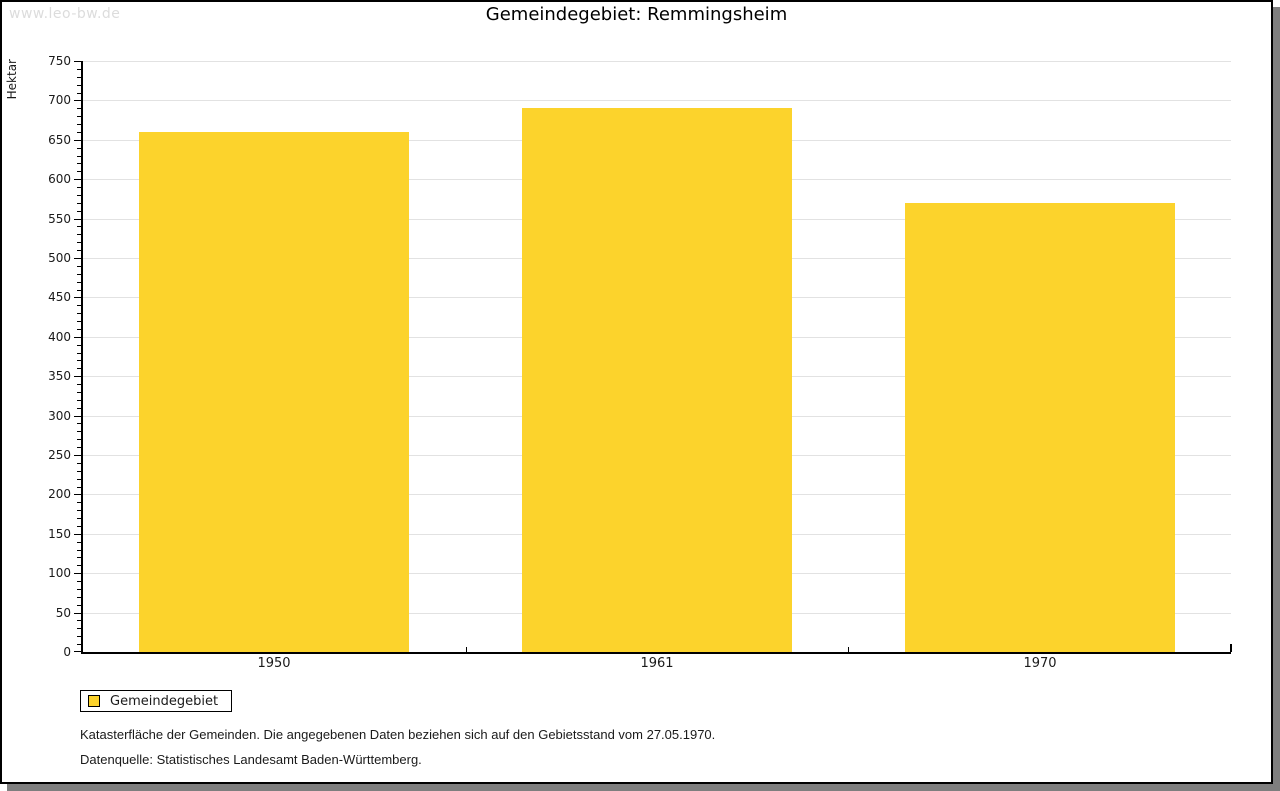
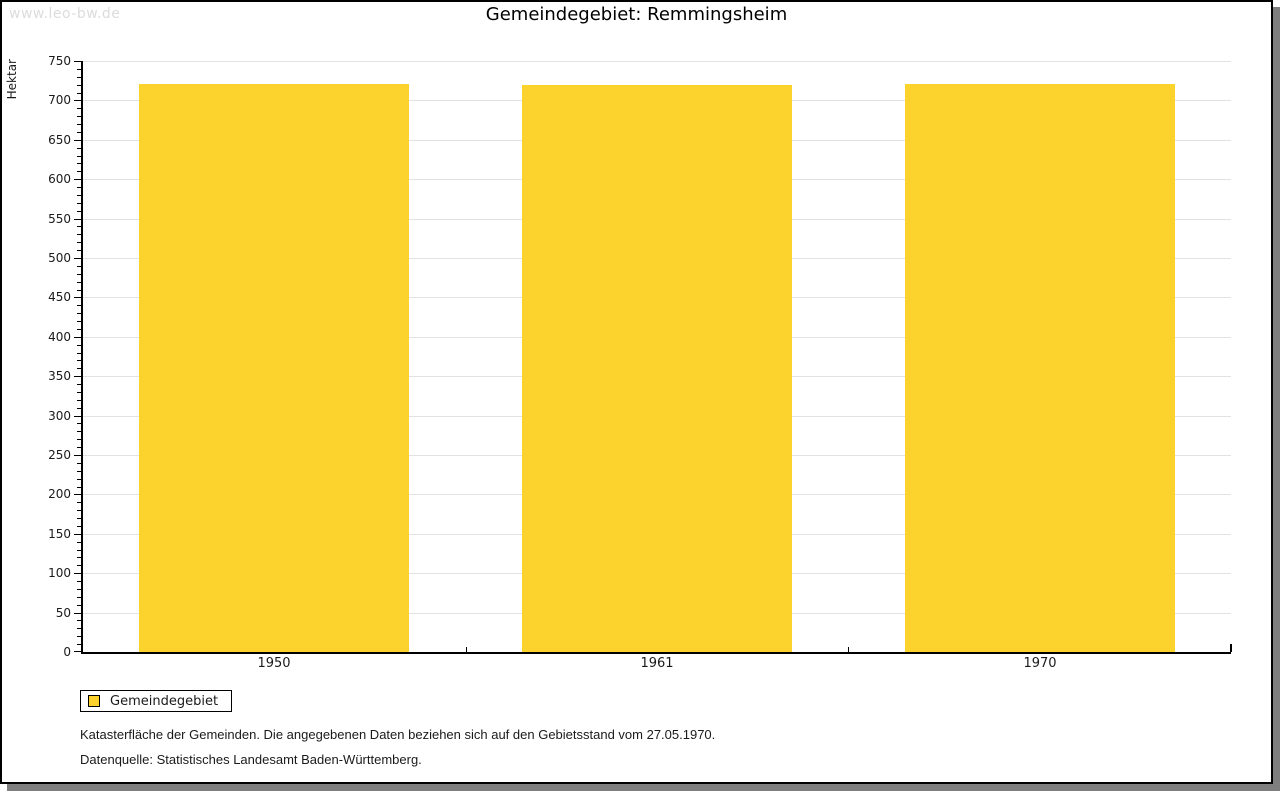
1950: 660 -> 720
1961: 690 -> 720
1970: 570 -> 720
